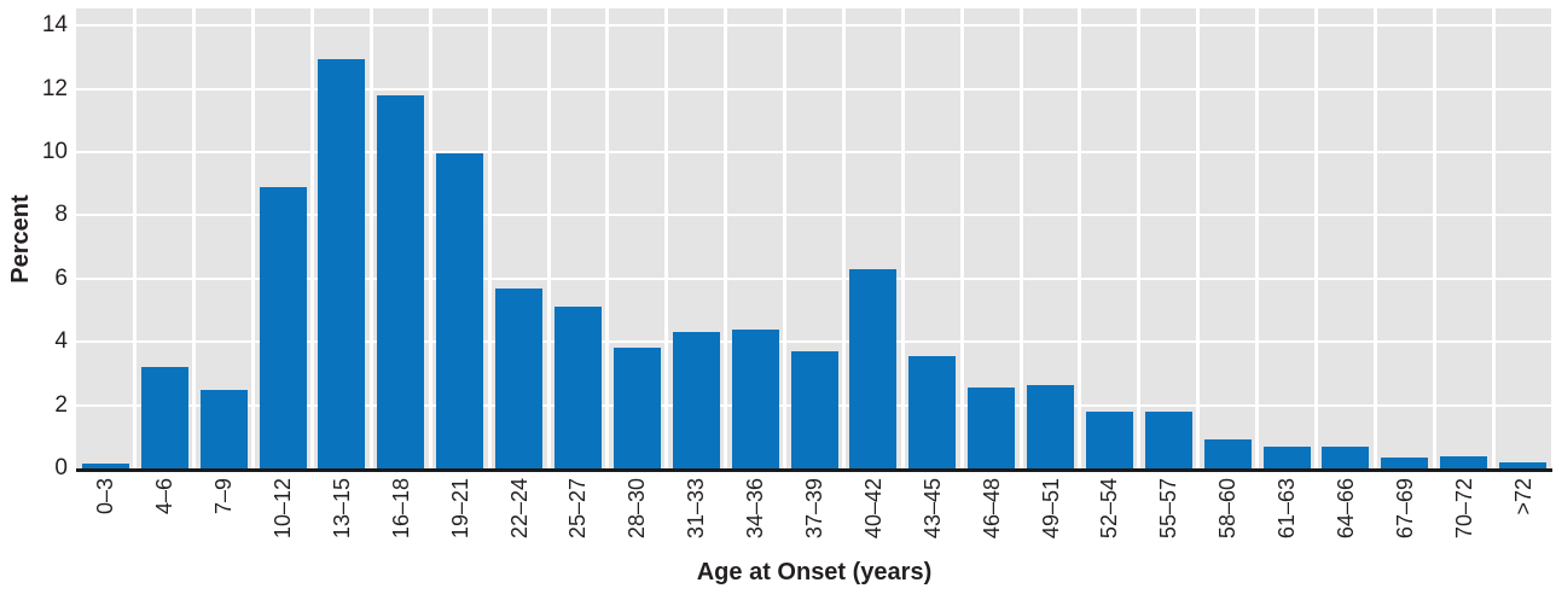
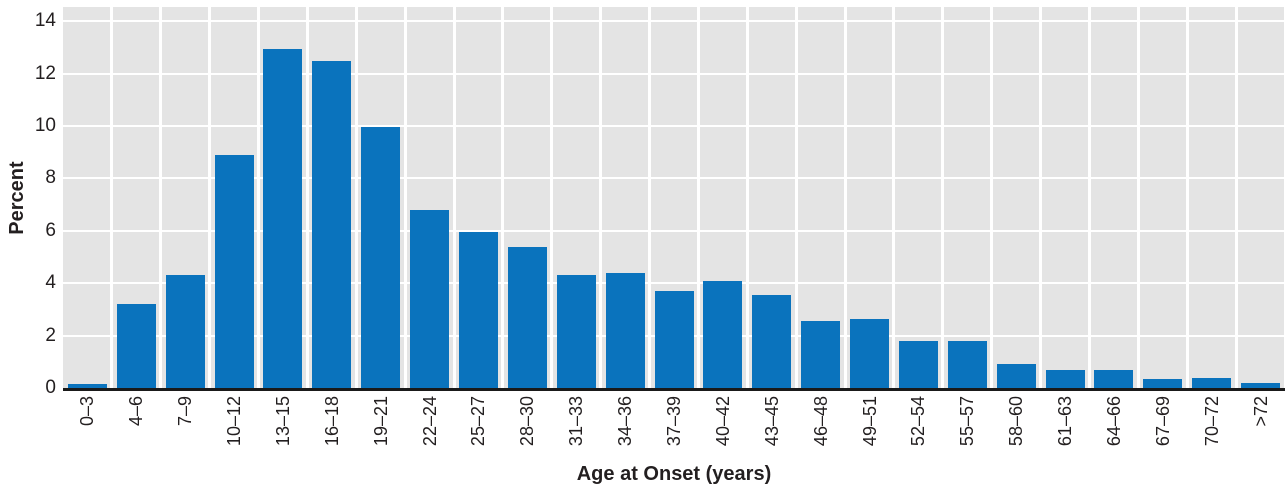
7–9: 2.5 -> 4.3
16–18: 11.8 -> 12.5
22–24: 5.7 -> 6.8
25–27: 5.1 -> 6.0
28–30: 3.8 -> 5.4
40–42: 6.3 -> 4.1
